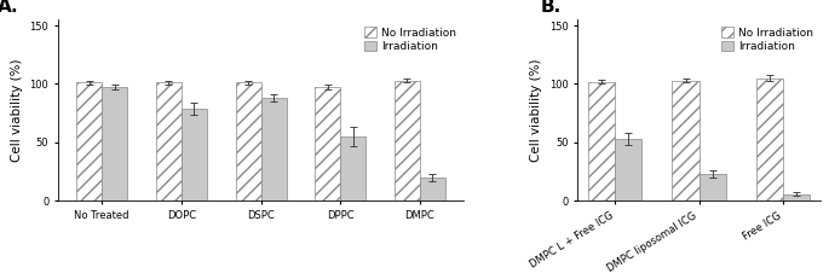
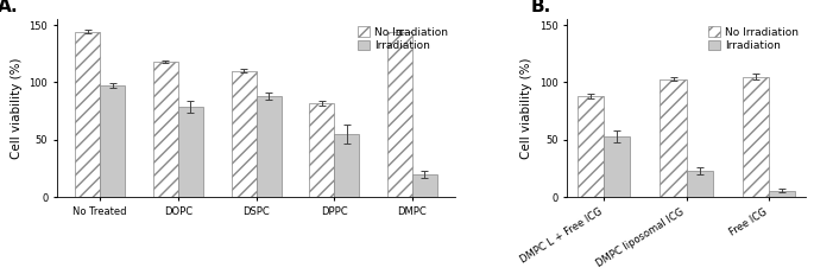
No Irradiation/No Treated: 101 -> 144
No Irradiation/DOPC: 101 -> 118
No Irradiation/DSPC: 101 -> 110
No Irradiation/DPPC: 97 -> 82
No Irradiation/DMPC: 103 -> 144
No Irradiation/DMPC L + Free ICG: 102 -> 88
